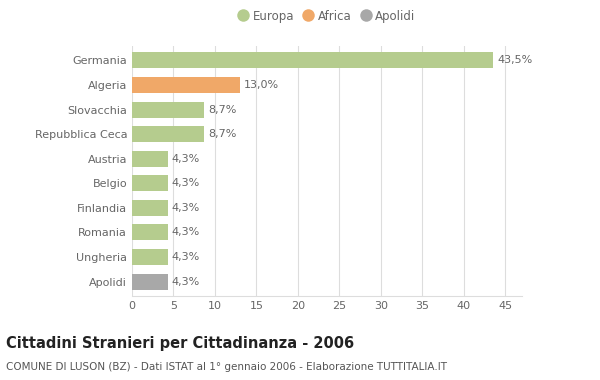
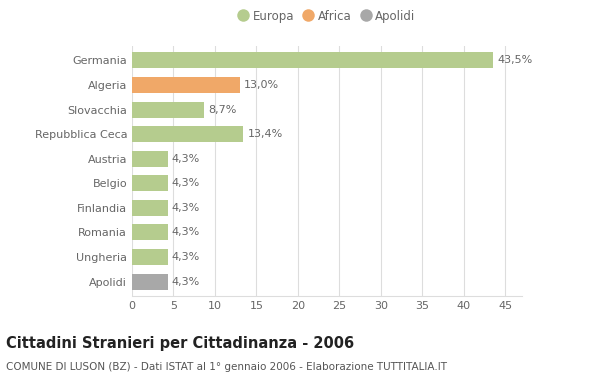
Repubblica Ceca: 8,7% -> 13,4%
